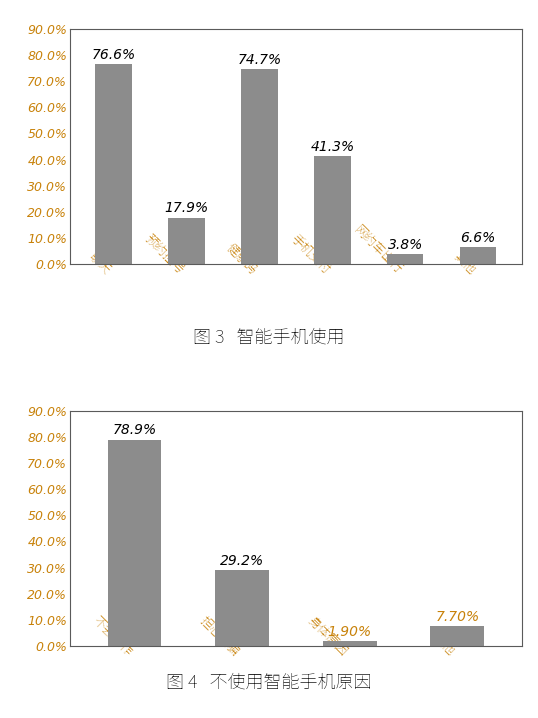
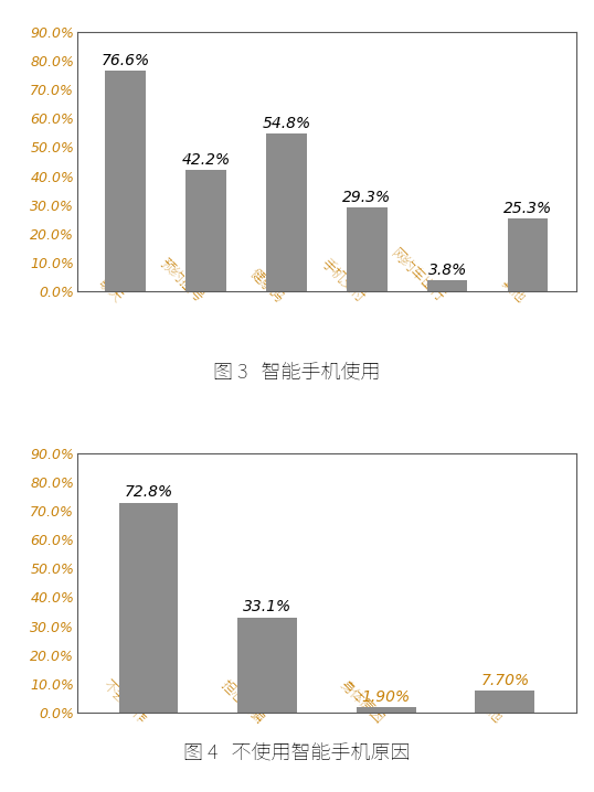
预约挂号: 17.9% -> 42.2%
健康码: 74.7% -> 54.8%
手机支付: 41.3% -> 29.3%
其他: 6.6% -> 25.3%
不会操作: 78.9% -> 72.8%
担心受骗: 29.2% -> 33.1%
